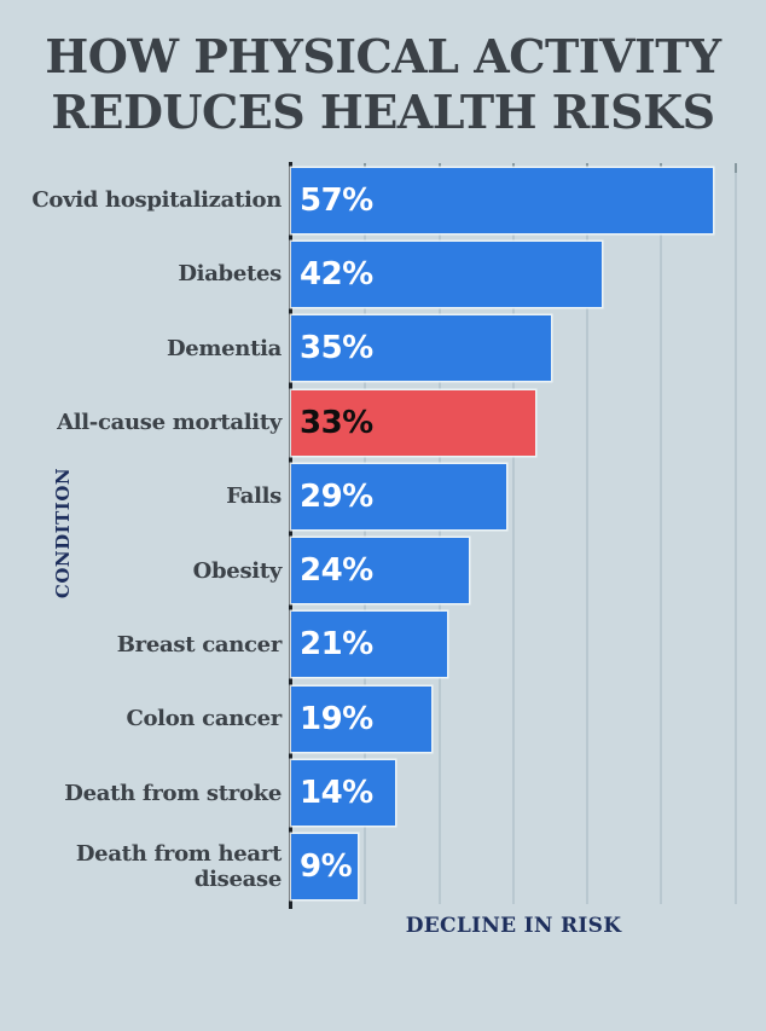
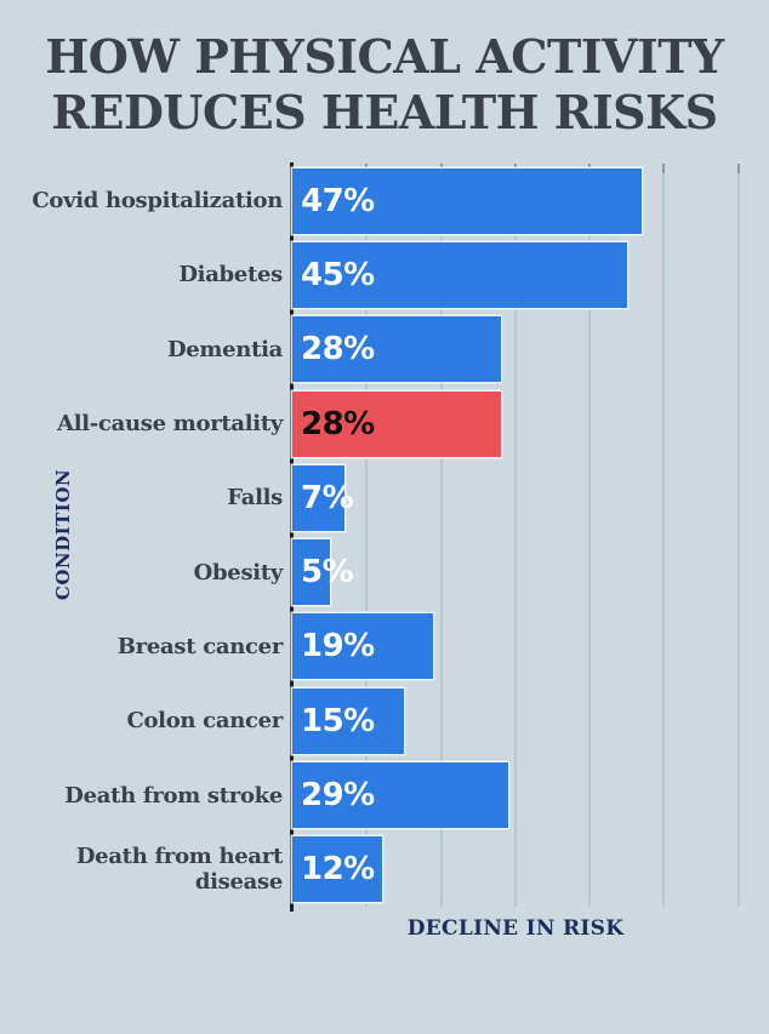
Covid hospitalization: 57% -> 47%
Diabetes: 42% -> 45%
Dementia: 35% -> 28%
All-cause mortality: 33% -> 28%
Falls: 29% -> 7%
Obesity: 24% -> 5%
Breast cancer: 21% -> 19%
Colon cancer: 19% -> 15%
Death from stroke: 14% -> 29%
Death from heart disease: 9% -> 12%
